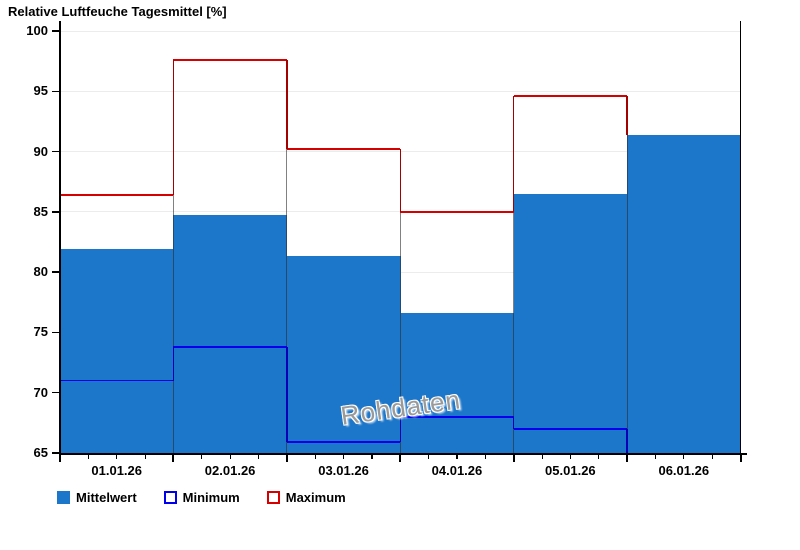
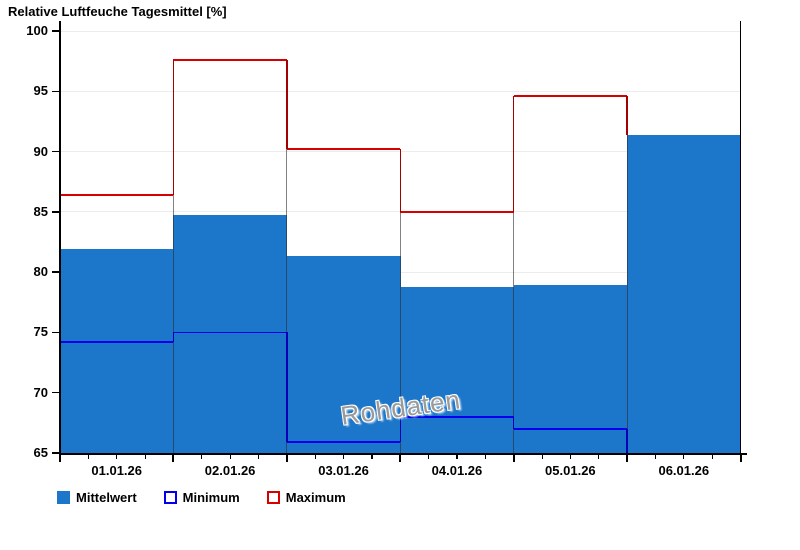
Minimum/01.01.26: 71.0 -> 74.2
Minimum/02.01.26: 73.8 -> 75.0
Mittelwert/04.01.26: 76.6 -> 78.8
Mittelwert/05.01.26: 86.5 -> 78.9
